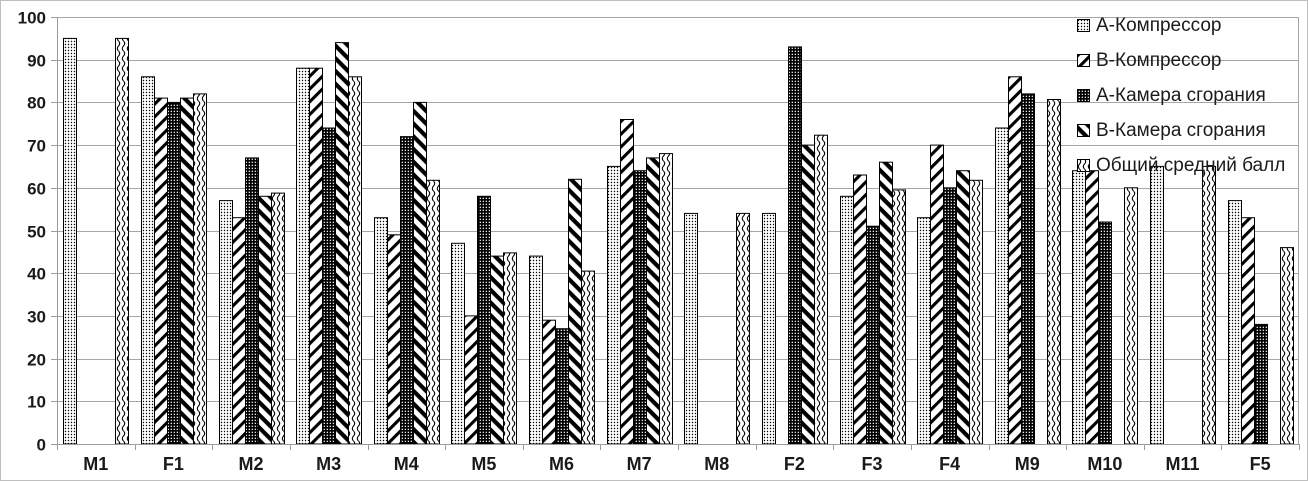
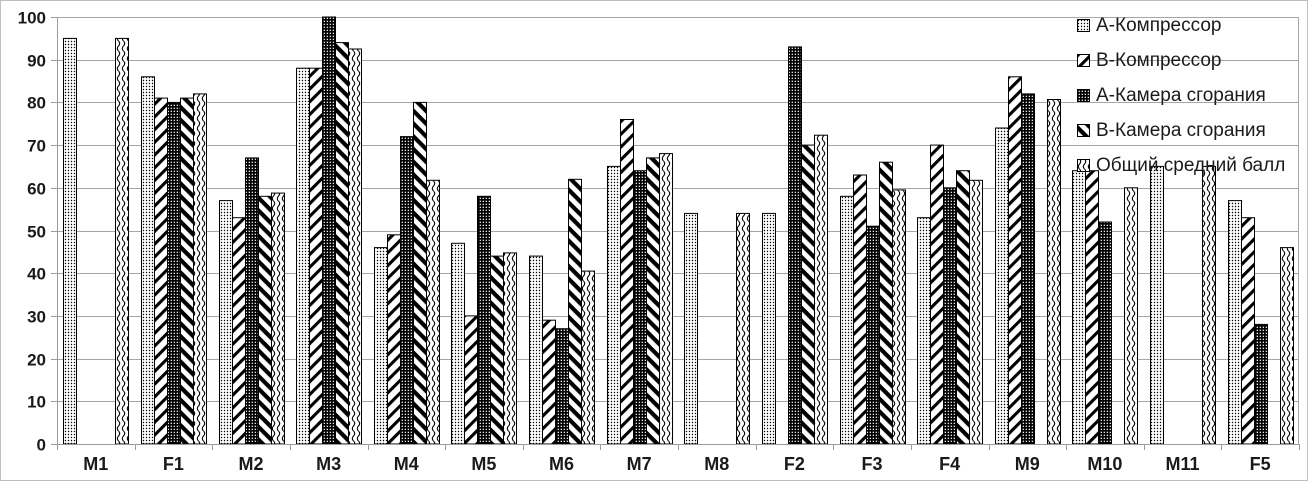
А-Камера сгорания/M3: 74 -> 100
Общий средний балл/M3: 86 -> 92
А-Компрессор/M4: 53 -> 46
